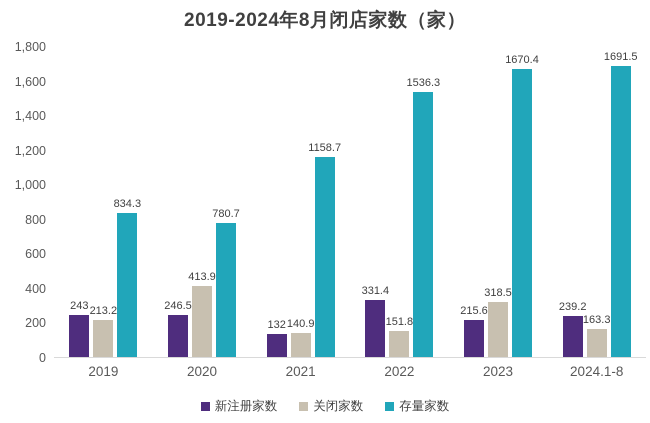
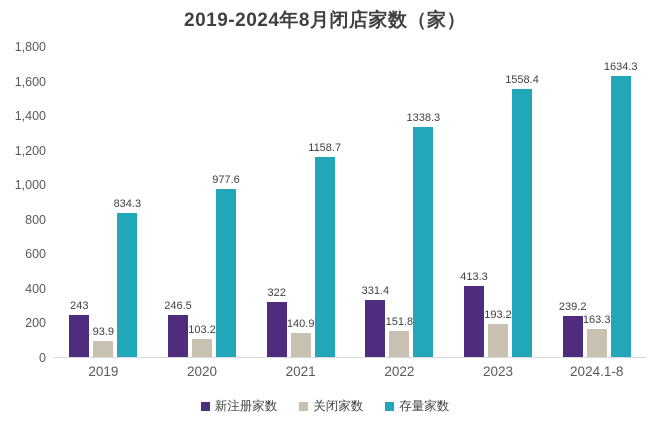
关闭家数/2019: 213.2 -> 93.9
关闭家数/2020: 413.9 -> 103.2
存量家数/2020: 780.7 -> 977.6
新注册家数/2021: 132 -> 322
存量家数/2022: 1536.3 -> 1338.3
新注册家数/2023: 215.6 -> 413.3
关闭家数/2023: 318.5 -> 193.2
存量家数/2023: 1670.4 -> 1558.4
存量家数/2024.1-8: 1691.5 -> 1634.3
